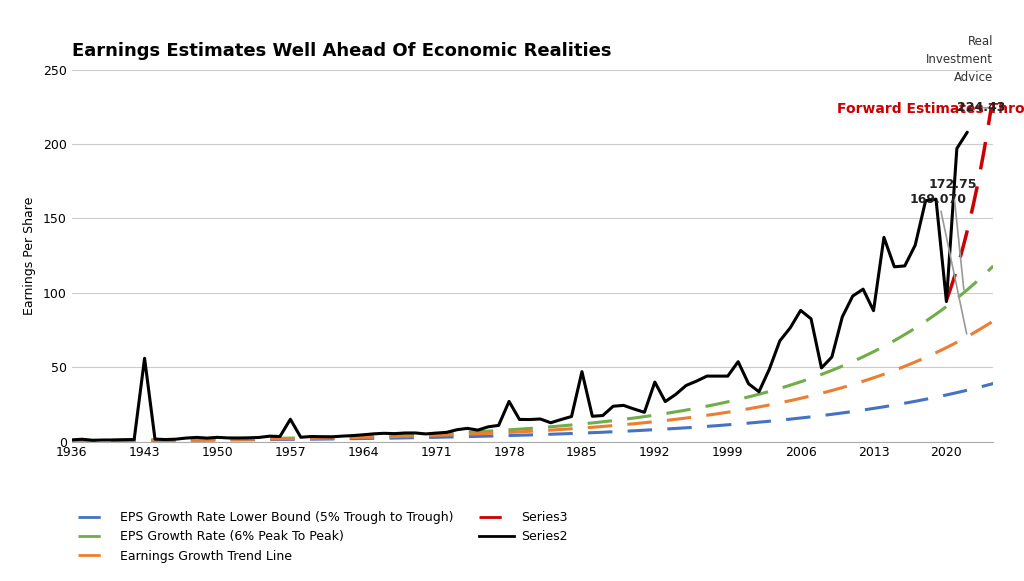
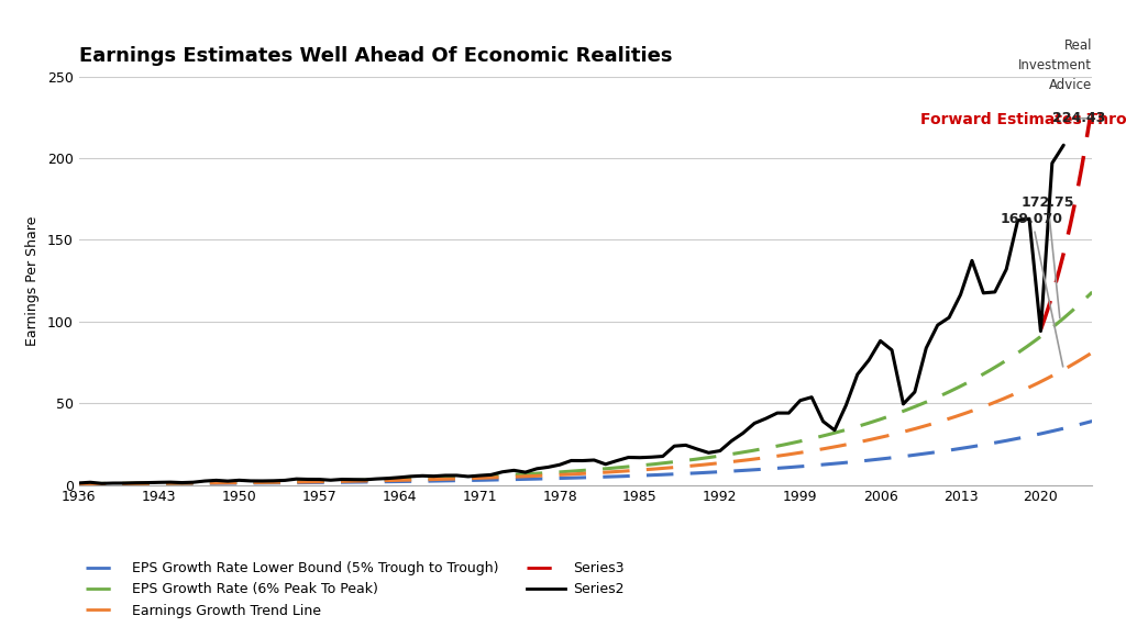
Series2/1943: 56 -> 2
Series2/1957: 15 -> 3
Series2/1978: 27 -> 12
Series2/1985: 47 -> 17
Series2/1992: 40 -> 21
Series2/1999: 44 -> 52
Series2/2013: 88 -> 116
